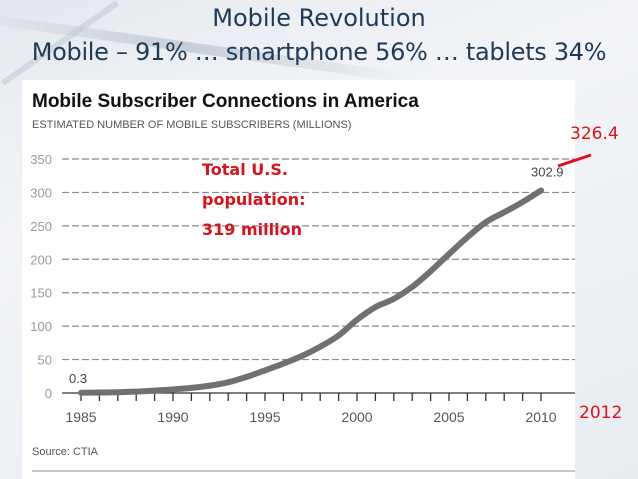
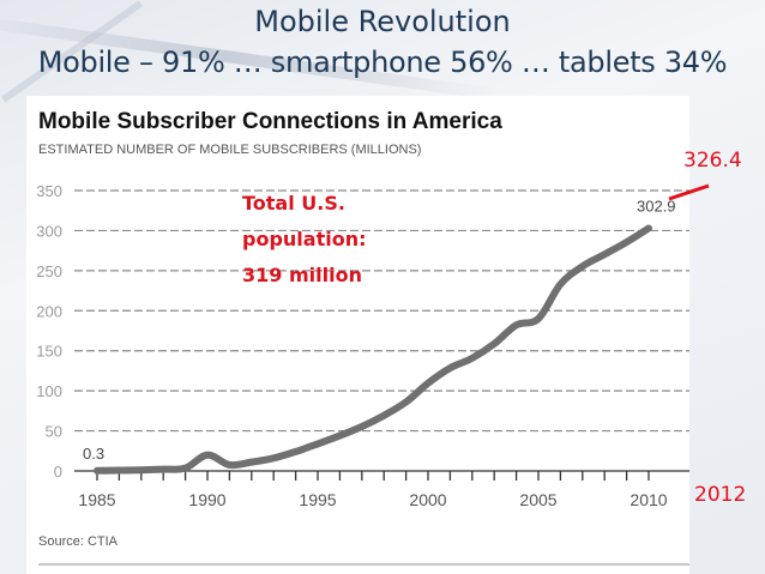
1990: 10 -> 20
2005: 210 -> 190
